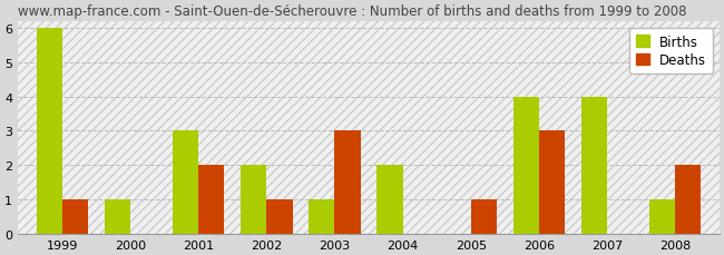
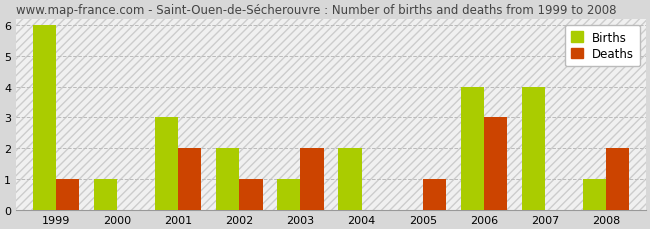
Deaths/2003: 3 -> 2
